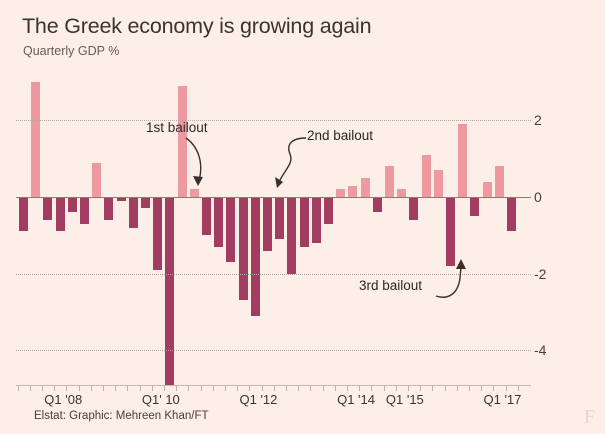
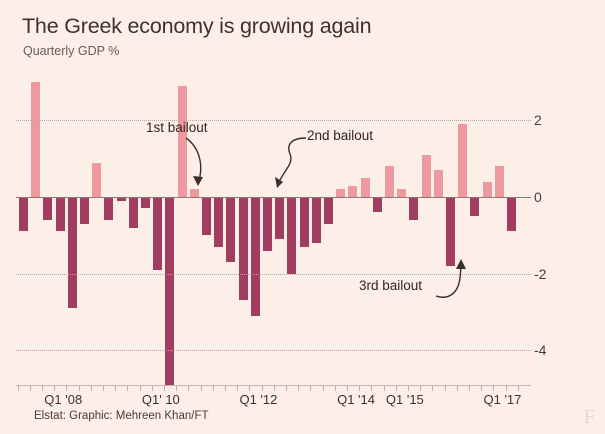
Q1 '08: -0.4 -> -2.9
